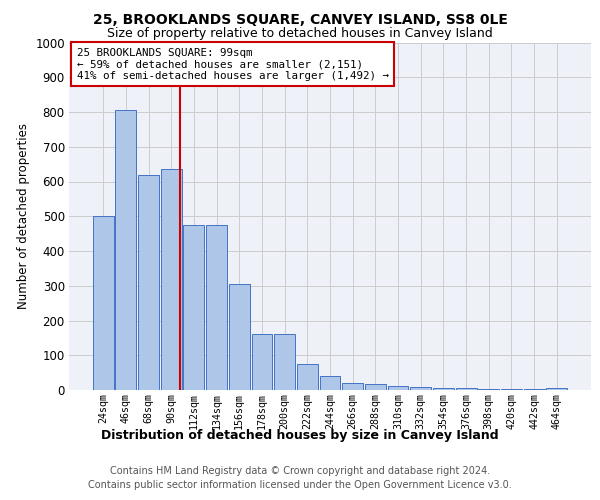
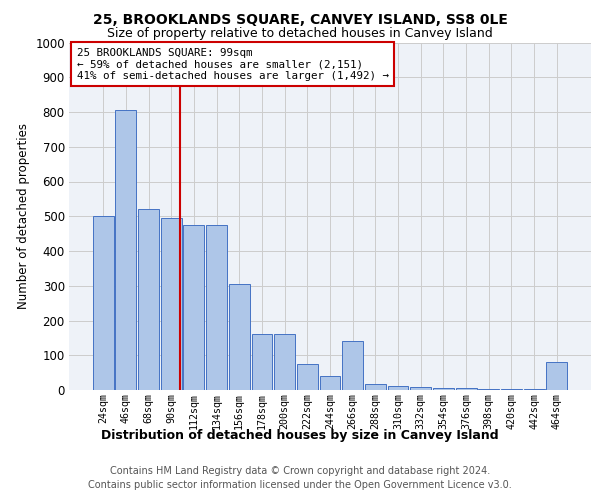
68sqm: 620 -> 520
90sqm: 635 -> 495
266sqm: 20 -> 140
464sqm: 5 -> 80
